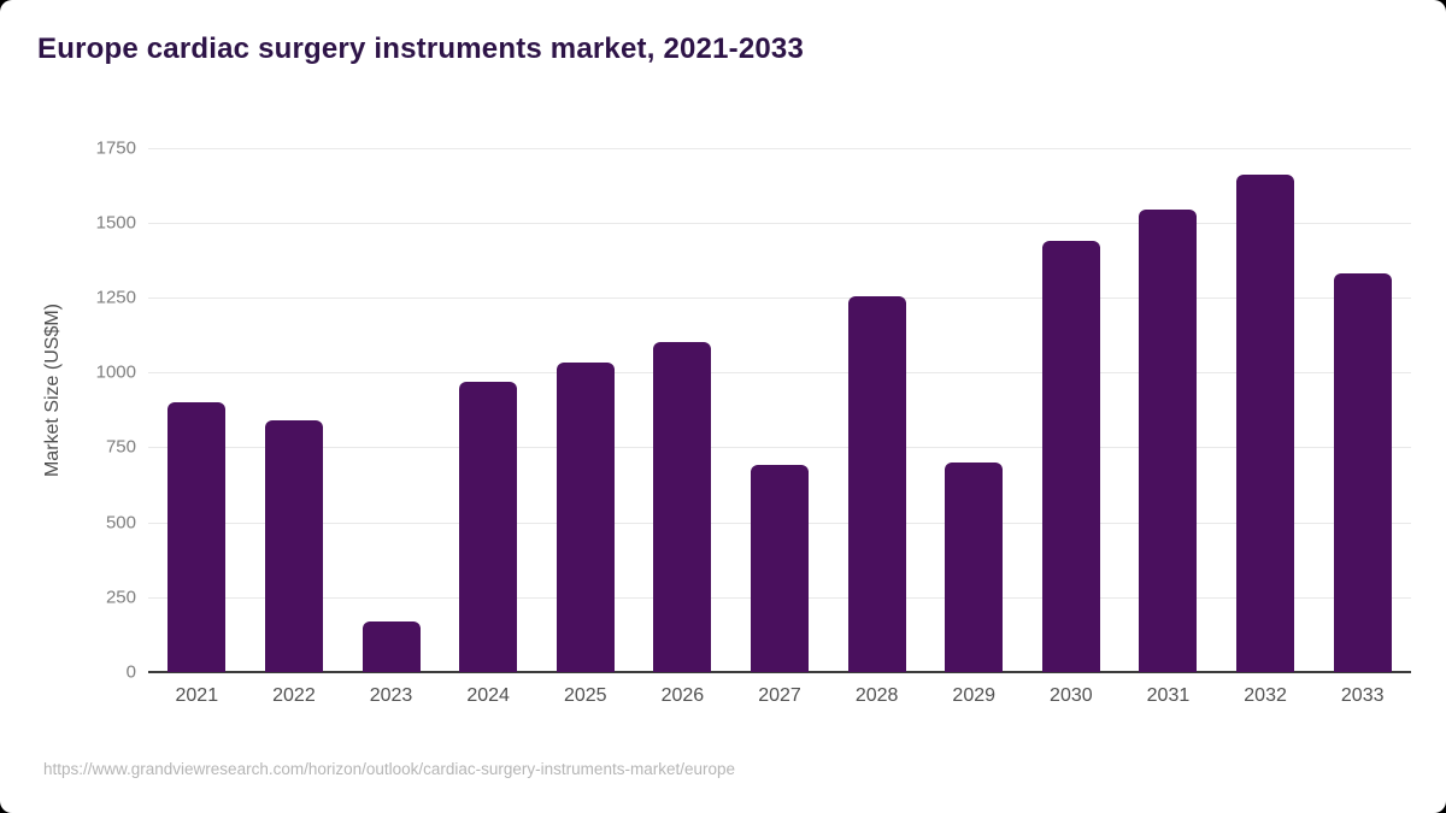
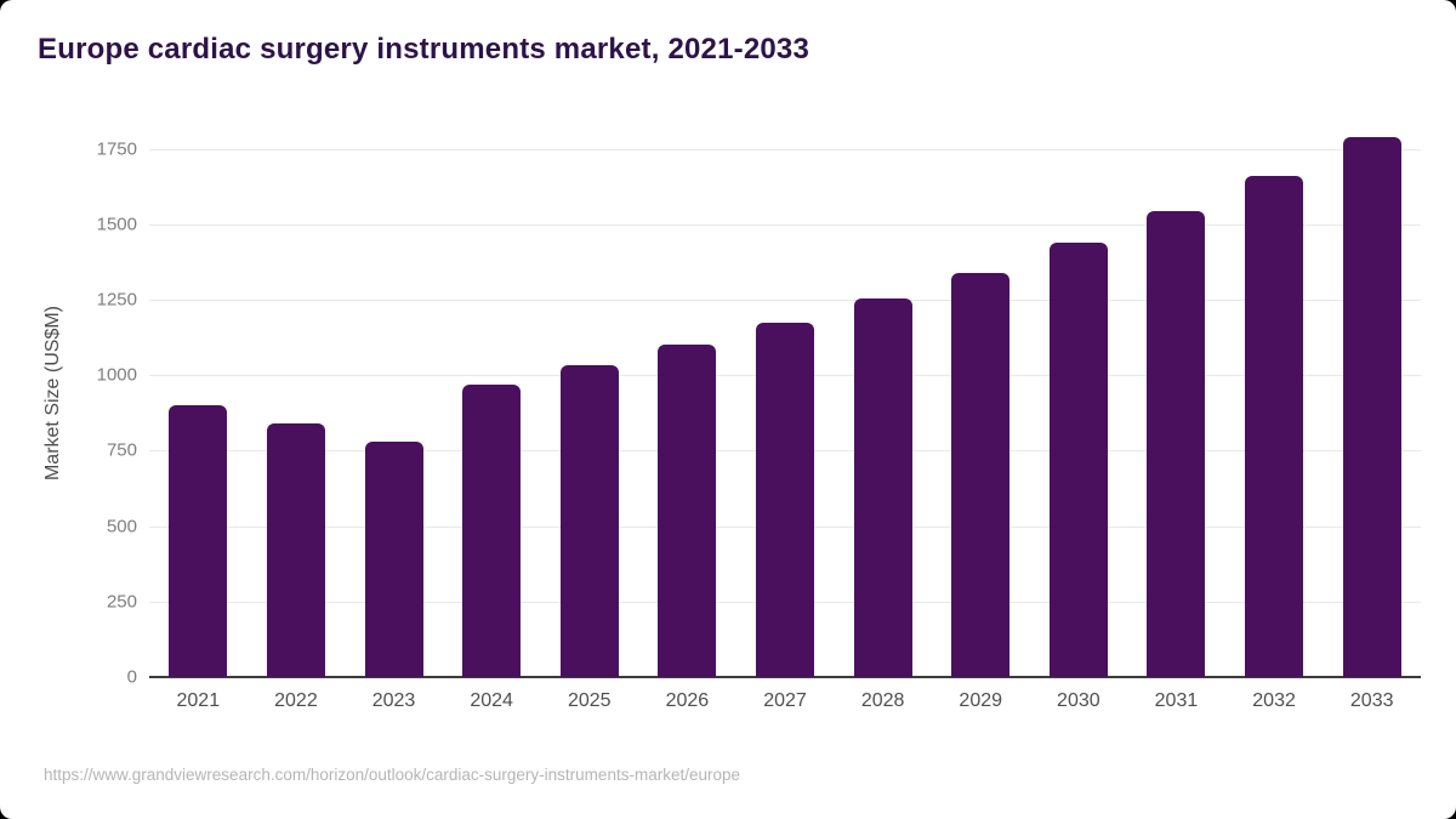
2023: 170 -> 780
2027: 690 -> 1180
2029: 700 -> 1340
2033: 1330 -> 1790
